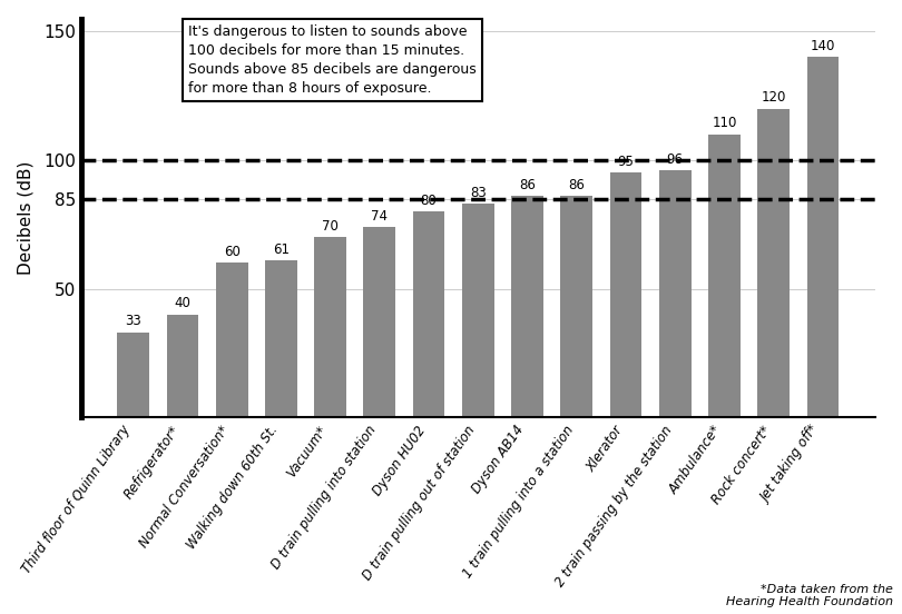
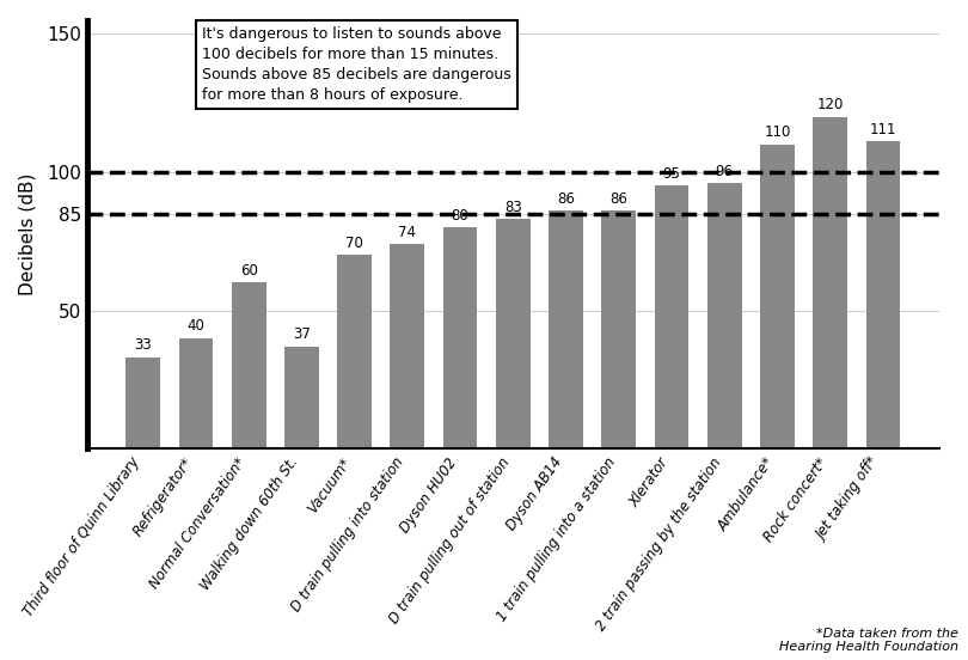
Walking down 60th St.: 61 -> 37
Jet taking off*: 140 -> 111
